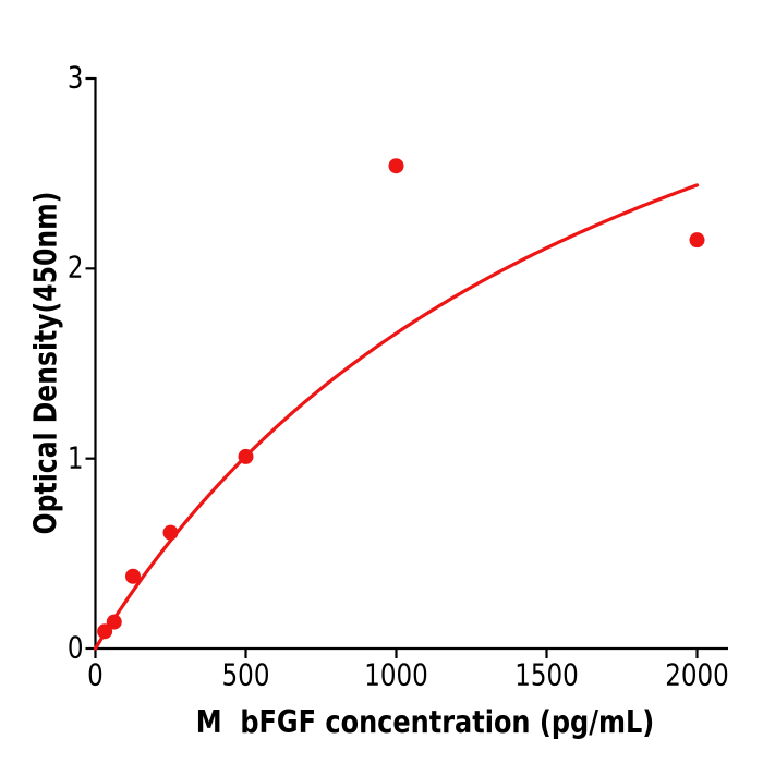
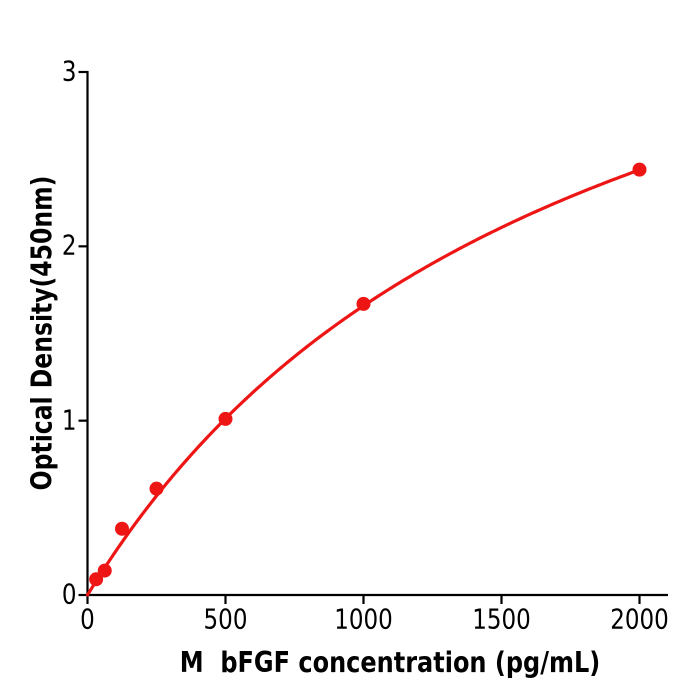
1000: 2.54 -> 1.67
2000: 2.15 -> 2.44
